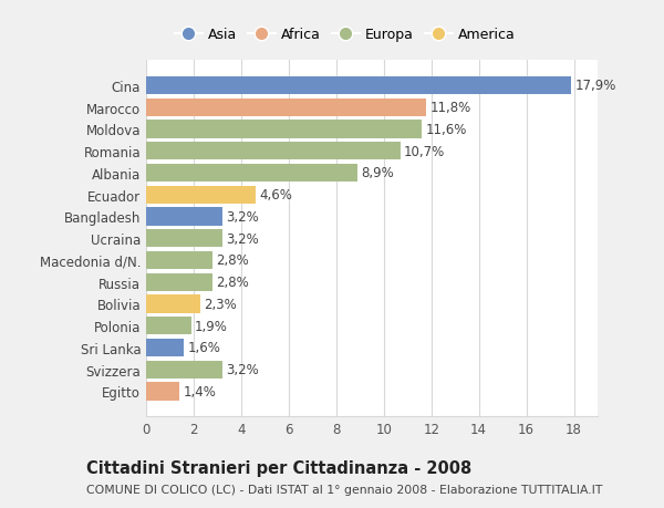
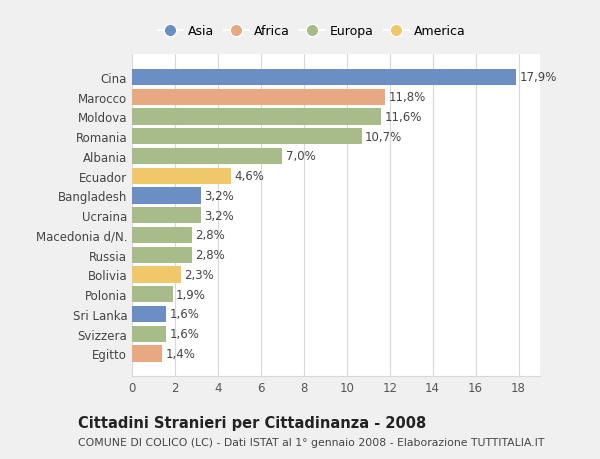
Albania: 8,9% -> 7,0%
Svizzera: 3,2% -> 1,6%
